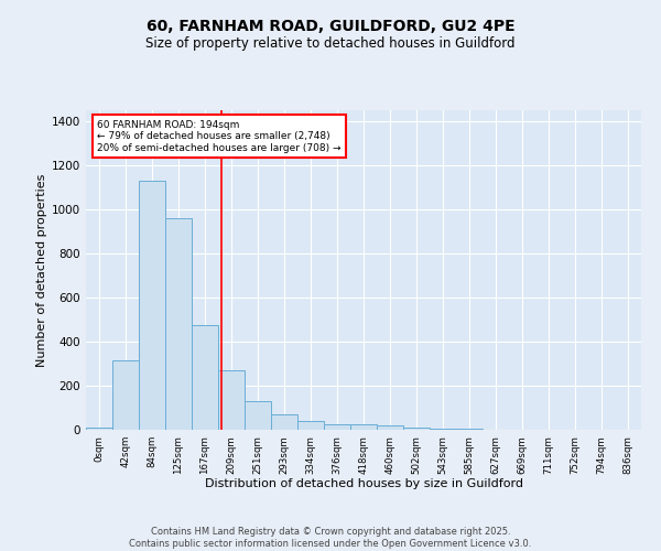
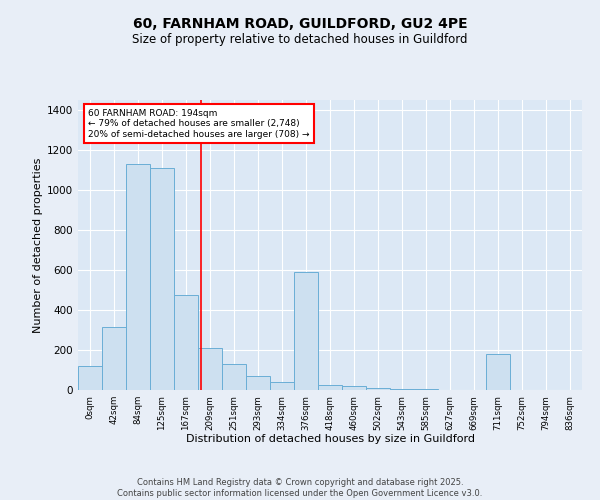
0sqm: 10 -> 120
125sqm: 960 -> 1110
209sqm: 270 -> 210
376sqm: 20 -> 590
711sqm: 0 -> 180
